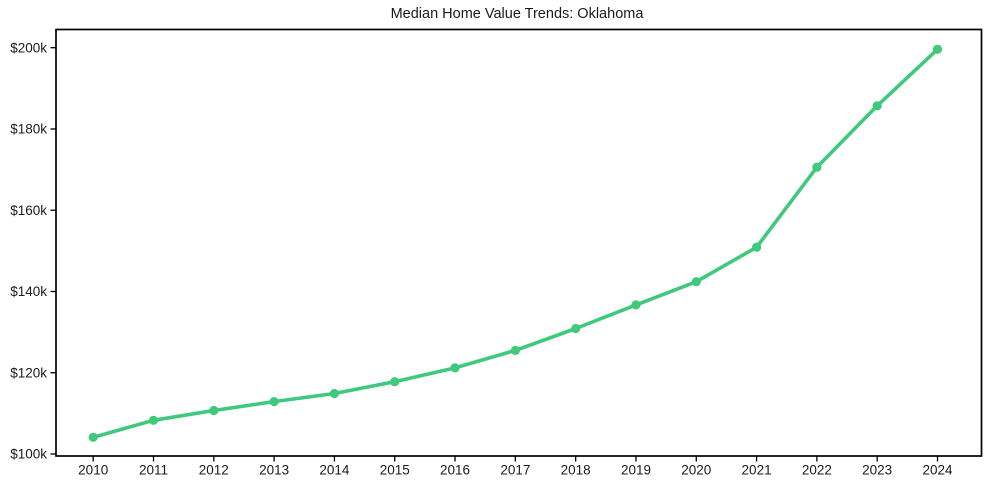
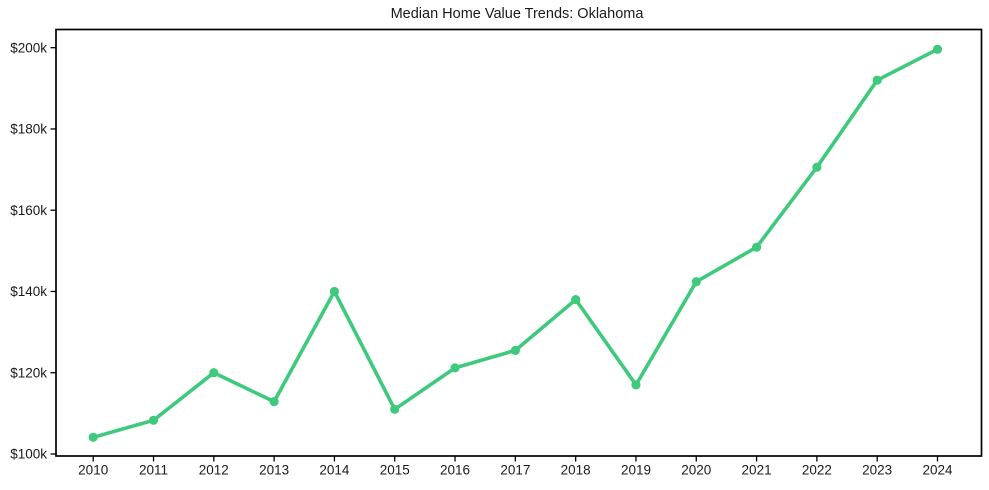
2012: $111k -> $120k
2014: $115k -> $140k
2015: $118k -> $111k
2018: $131k -> $138k
2019: $137k -> $117k
2023: $186k -> $192k
